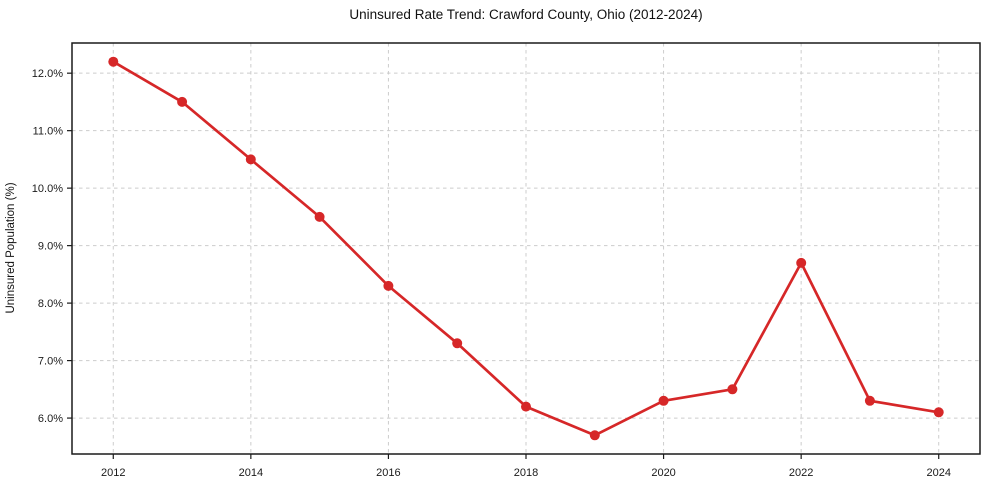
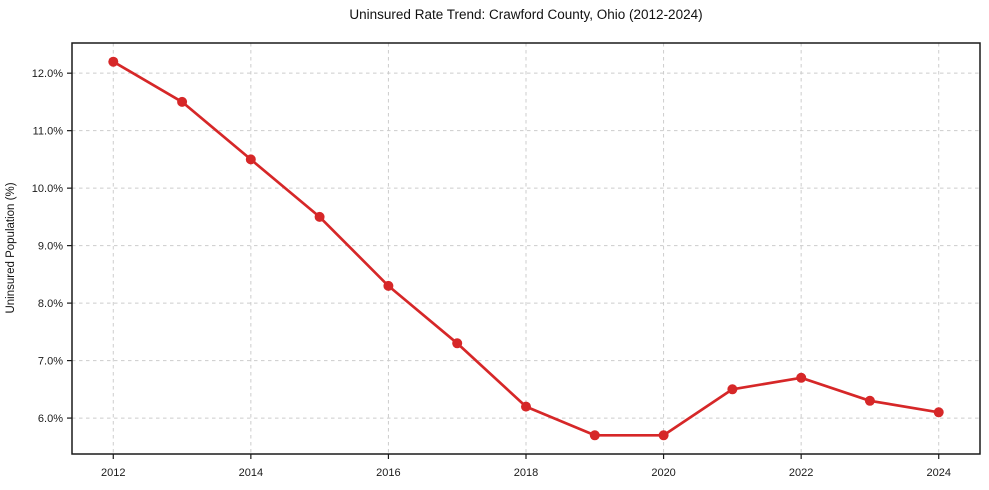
2020: 6.3% -> 5.7%
2022: 8.7% -> 6.7%
